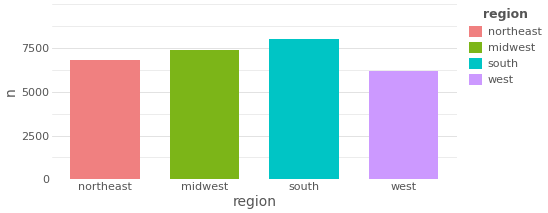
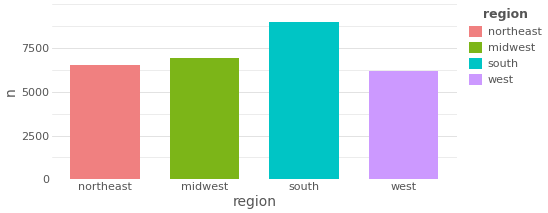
northeast: 6800 -> 6500
midwest: 7400 -> 6900
south: 8000 -> 9000
